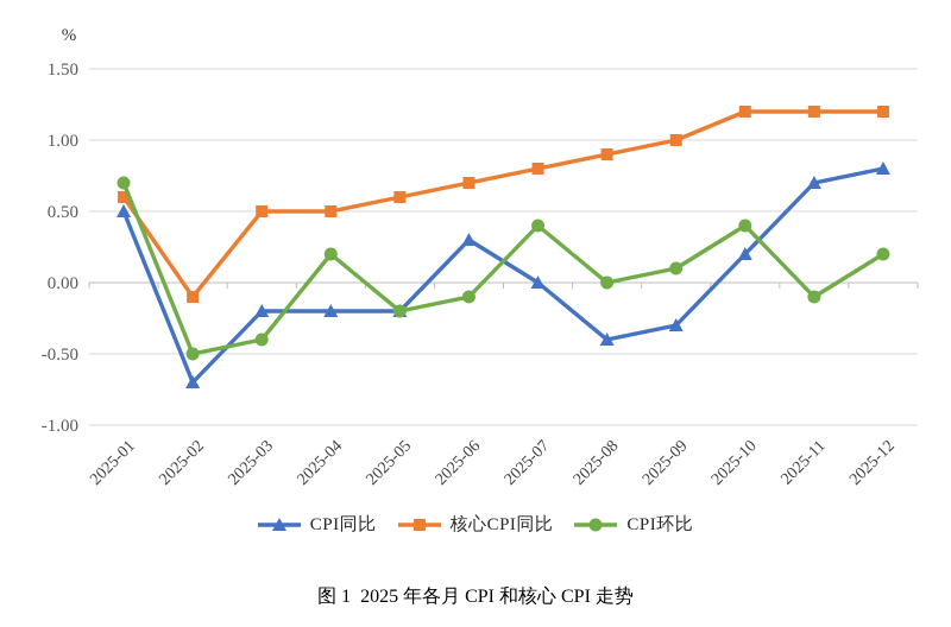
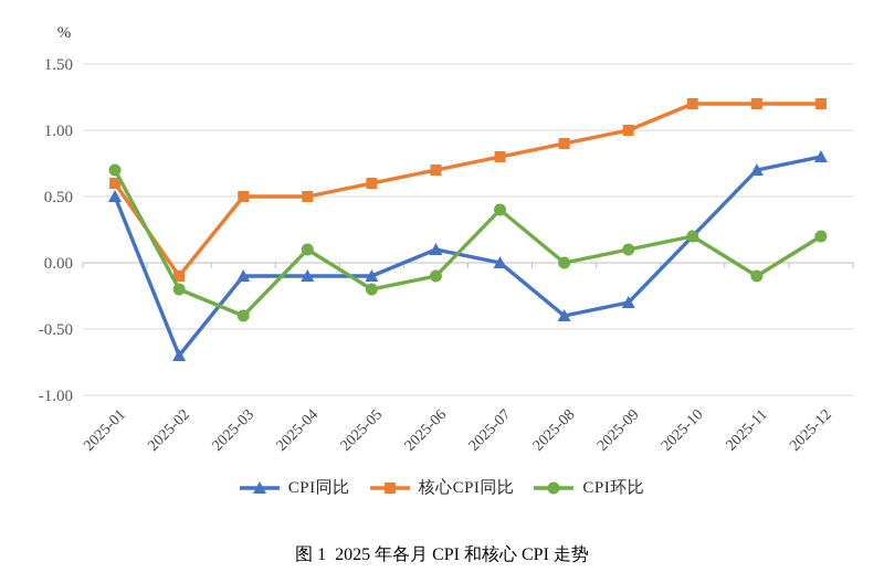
CPI环比/2025-02: -0.5 -> -0.2
CPI同比/2025-03: -0.2 -> -0.1
CPI同比/2025-04: -0.2 -> -0.1
CPI环比/2025-04: 0.2 -> 0.1
CPI同比/2025-05: -0.2 -> -0.1
CPI同比/2025-06: 0.3 -> 0.1
CPI环比/2025-10: 0.4 -> 0.2
